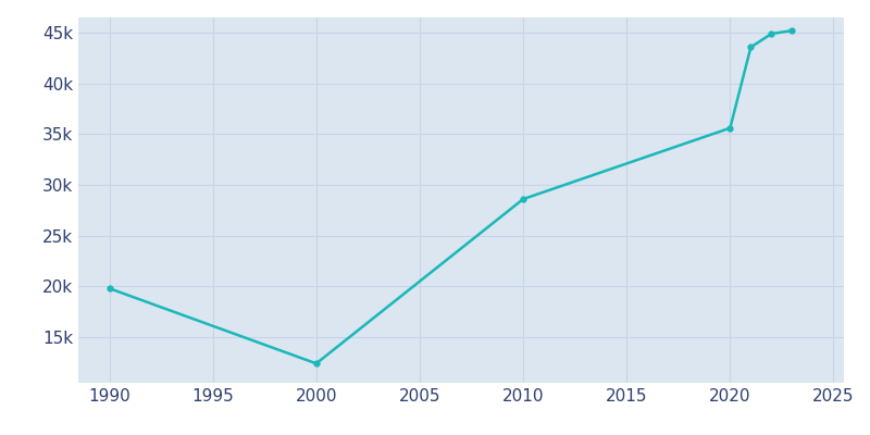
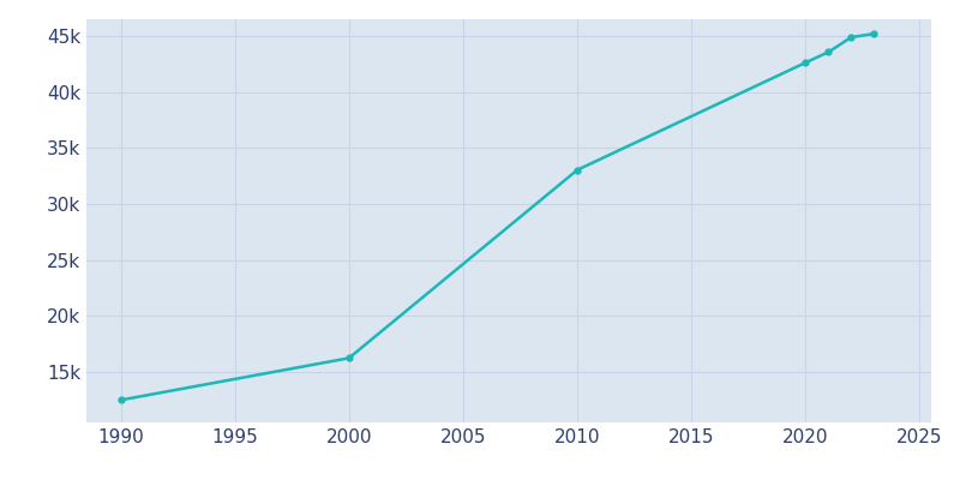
1990: 19.8k -> 12.5k
2000: 12.4k -> 16.2k
2010: 28.6k -> 33.0k
2020: 35.6k -> 42.6k
